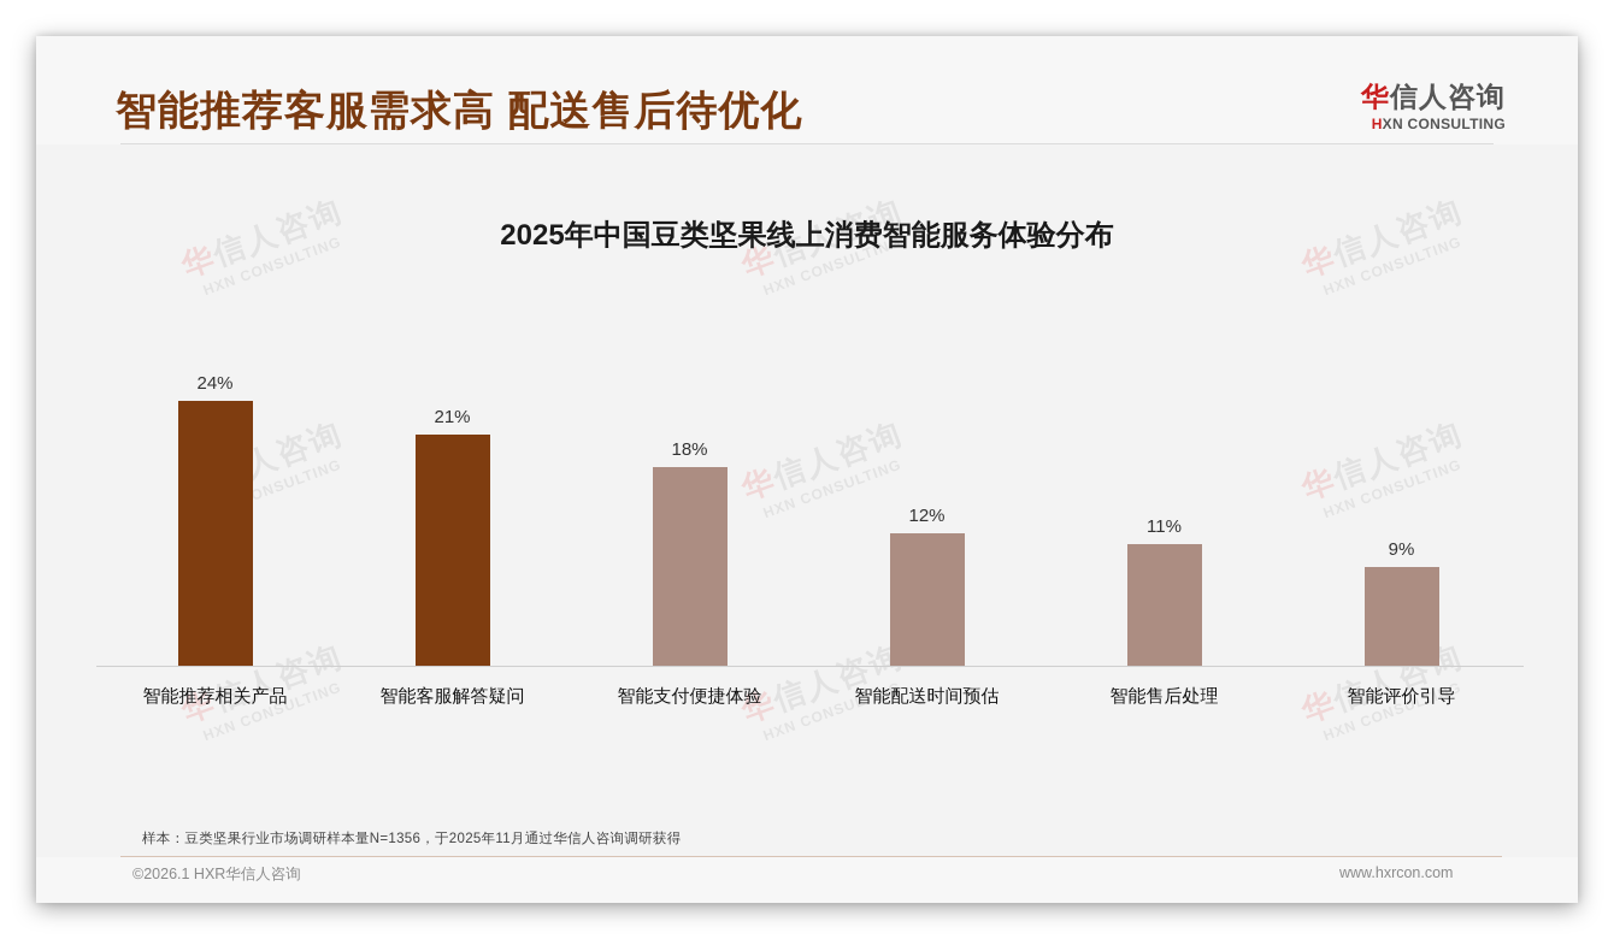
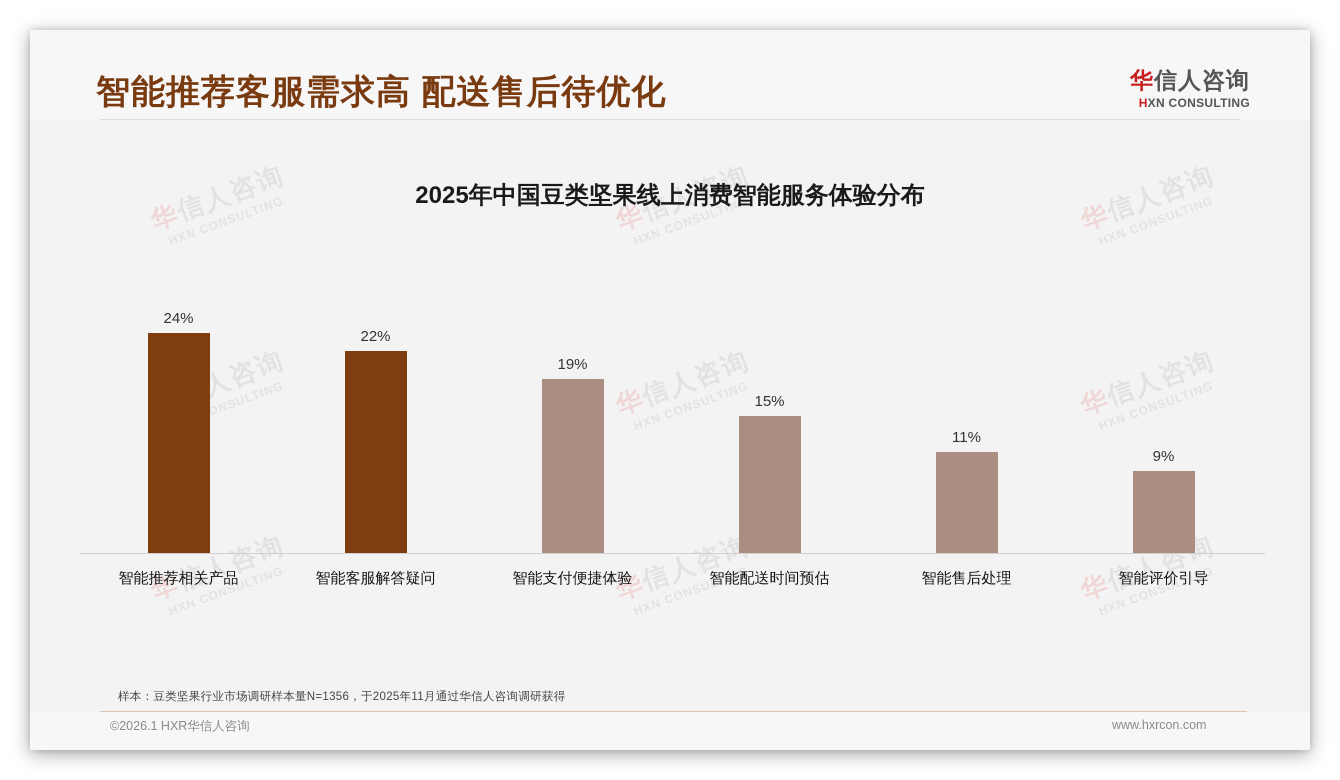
智能客服解答疑问: 21% -> 22%
智能支付便捷体验: 18% -> 19%
智能配送时间预估: 12% -> 15%
